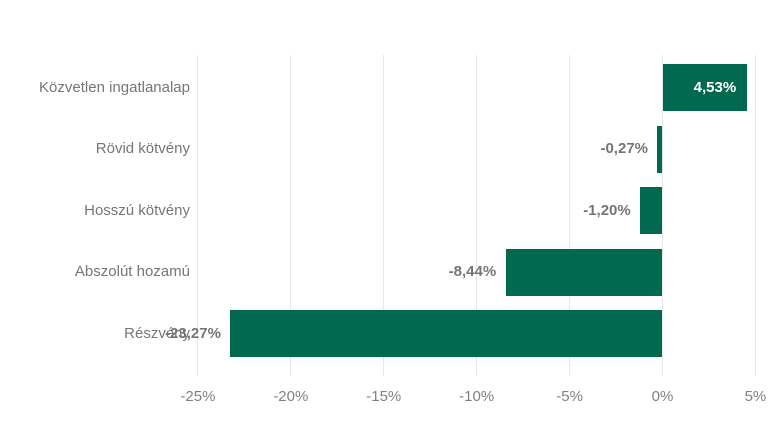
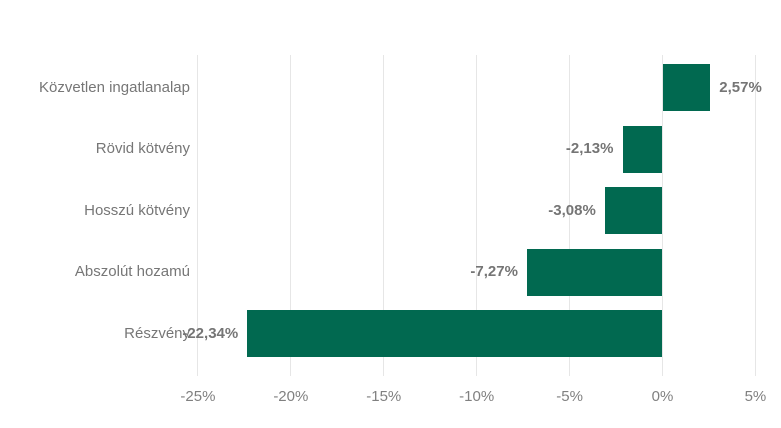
Közvetlen ingatlanalap: 4,53% -> 2,57%
Rövid kötvény: -0,27% -> -2,13%
Hosszú kötvény: -1,20% -> -3,08%
Abszolút hozamú: -8,44% -> -7,27%
Részvény: -23,27% -> -22,34%
